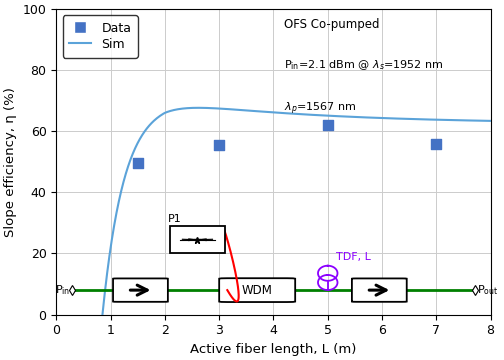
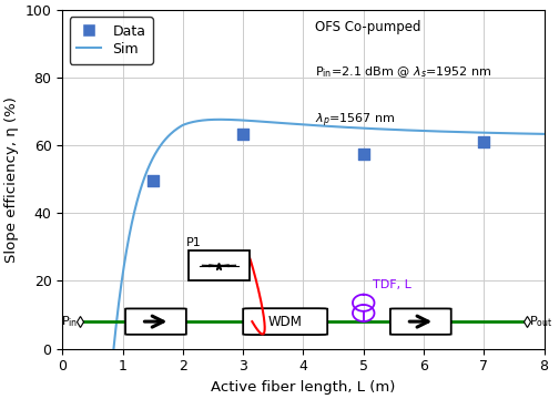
Data/3: 55.5 -> 63.5
Data/5: 62.0 -> 57.5
Data/7: 56.0 -> 61.0
